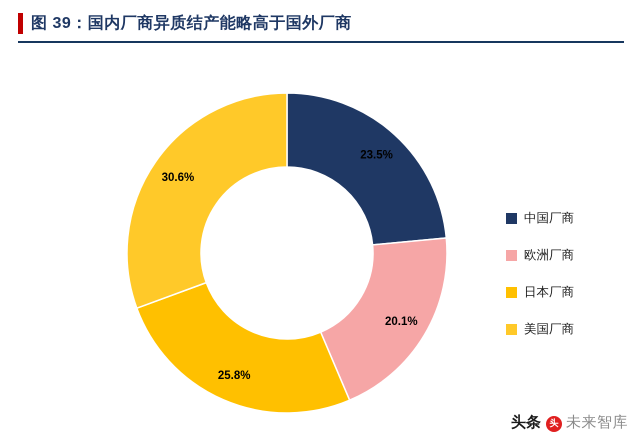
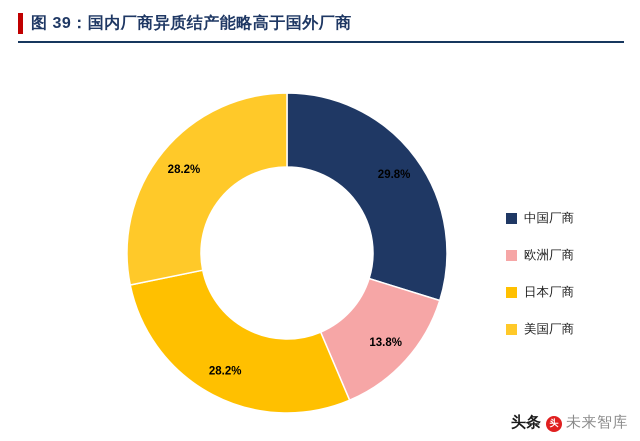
中国厂商: 23.5% -> 29.8%
欧洲厂商: 20.1% -> 13.8%
日本厂商: 25.8% -> 28.2%
美国厂商: 30.6% -> 28.2%
